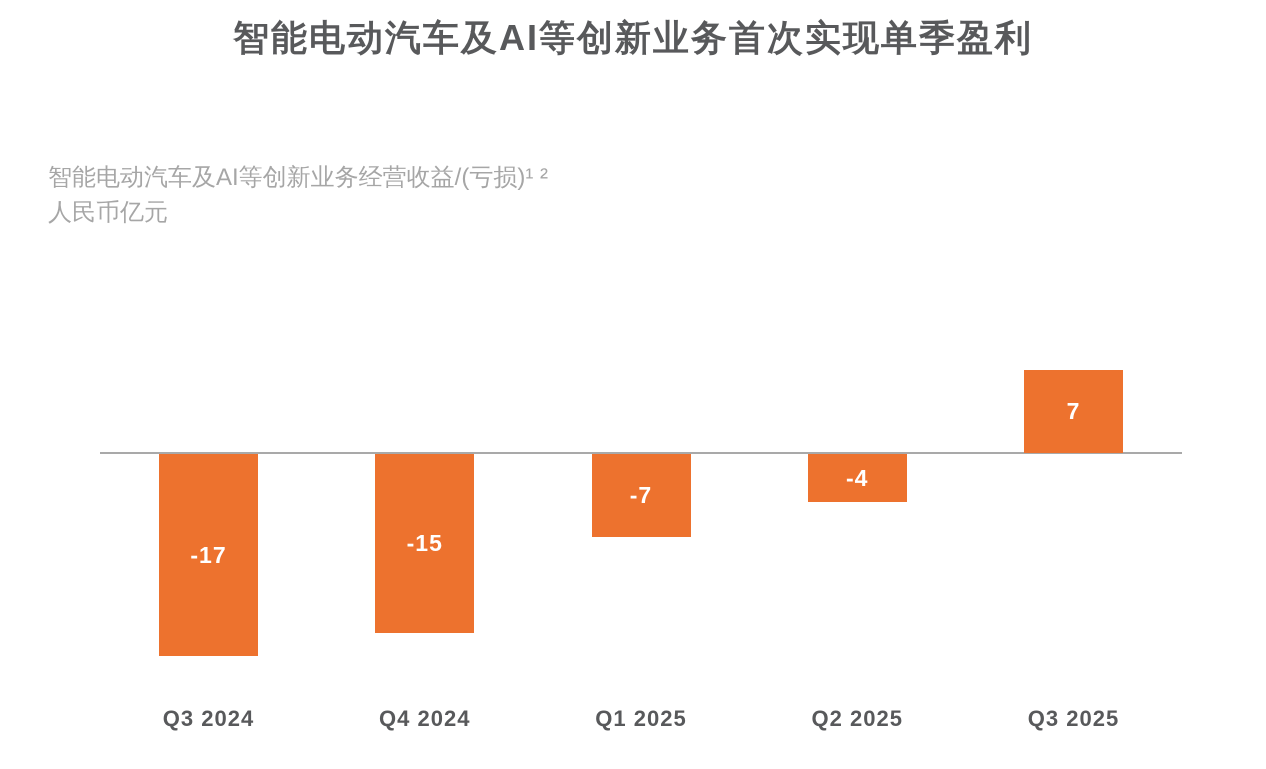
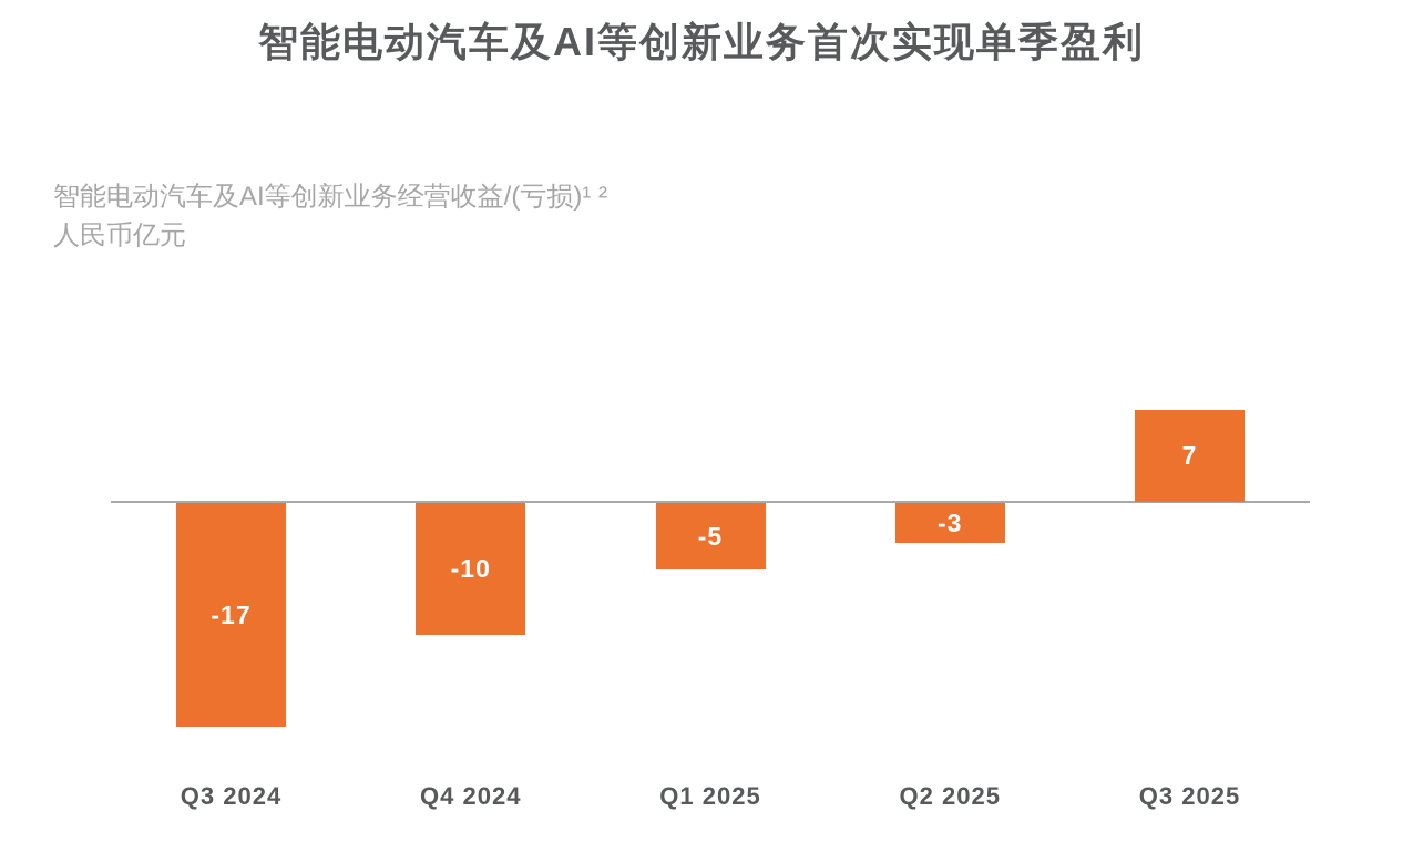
Q4 2024: -15 -> -10
Q1 2025: -7 -> -5
Q2 2025: -4 -> -3
